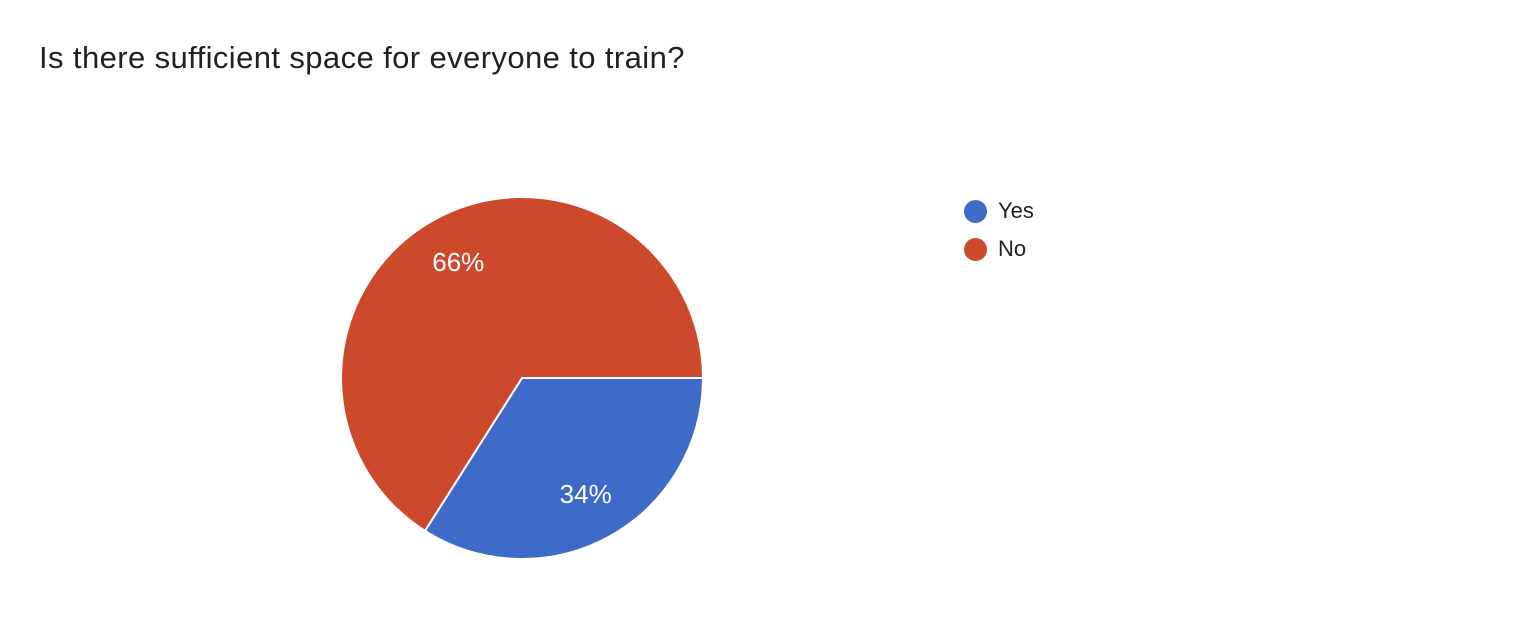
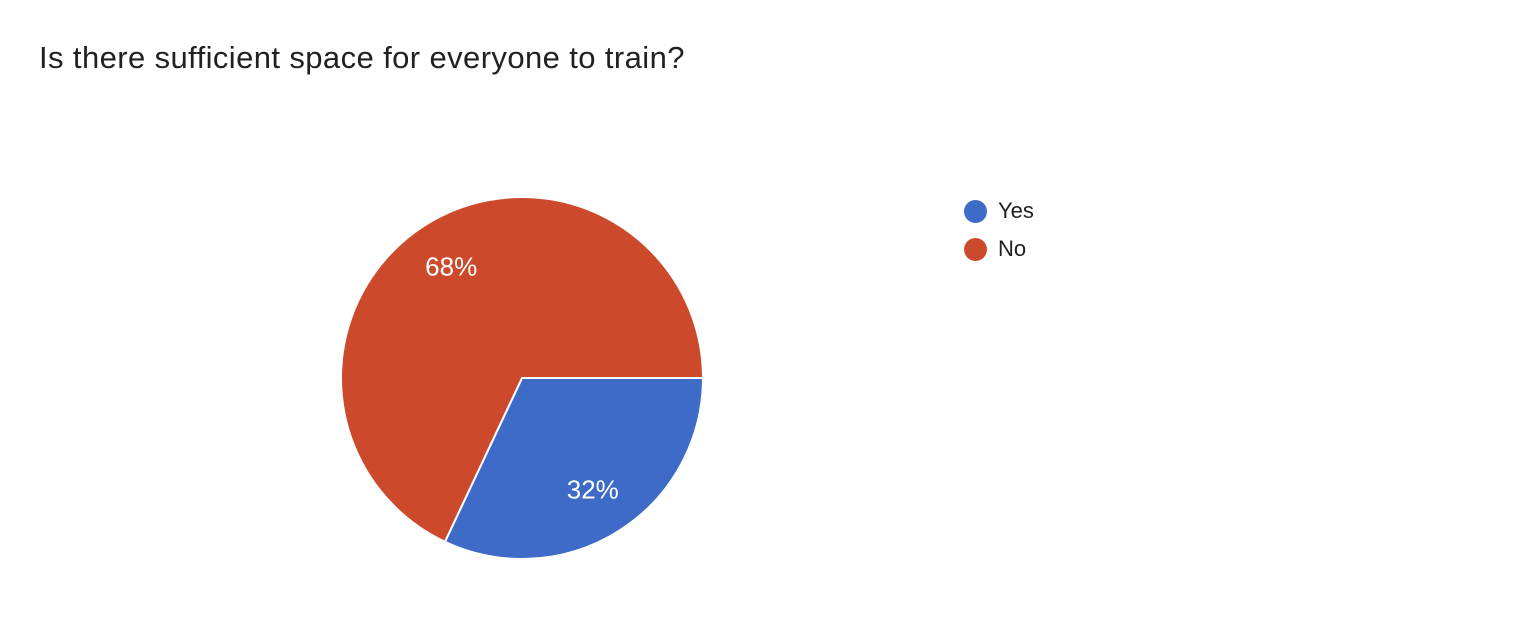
Yes: 34% -> 32%
No: 66% -> 68%
